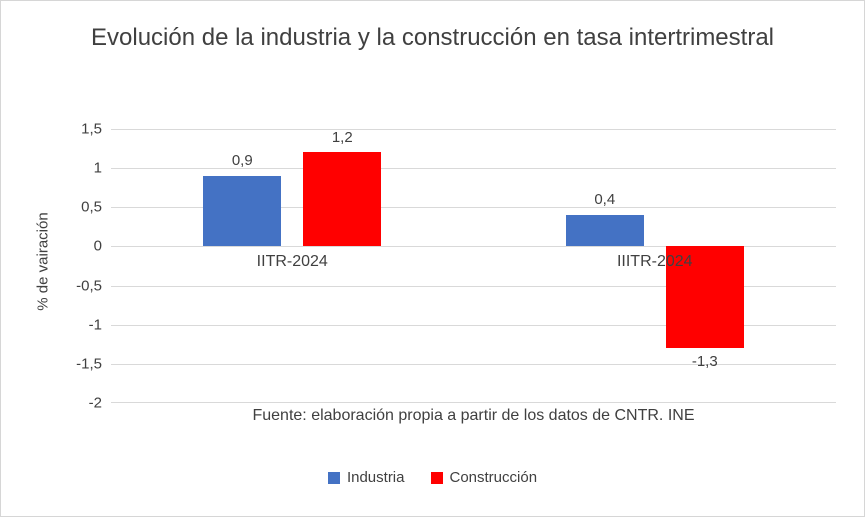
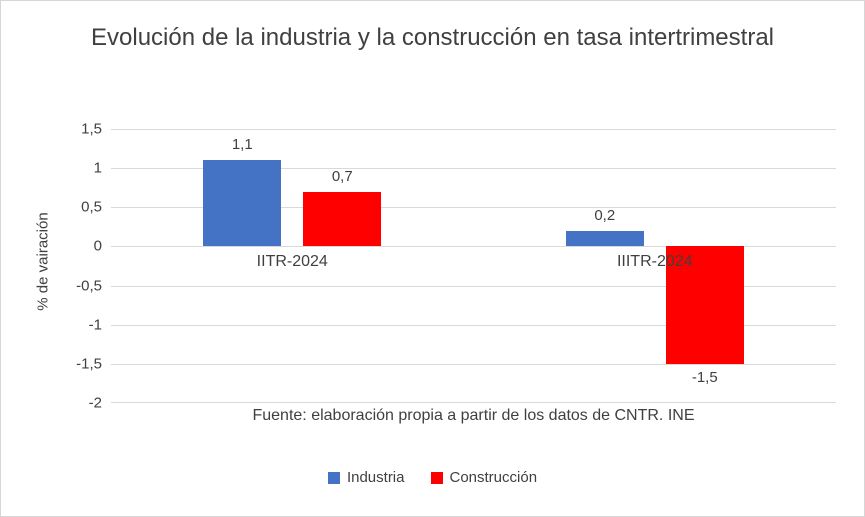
Industria/IITR-2024: 0,9 -> 1,1
Construcción/IITR-2024: 1,2 -> 0,7
Industria/IIITR-2024: 0,4 -> 0,2
Construcción/IIITR-2024: -1,3 -> -1,5
